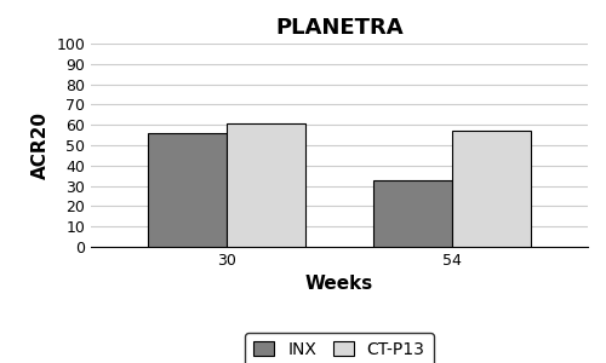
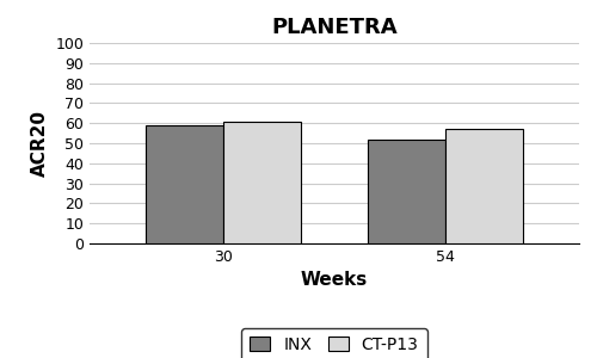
INX/30: 56 -> 59
INX/54: 33 -> 52
